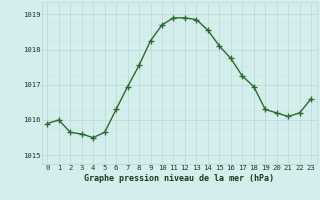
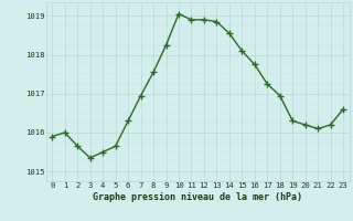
3: 1015.60 -> 1015.35
10: 1018.70 -> 1019.05
